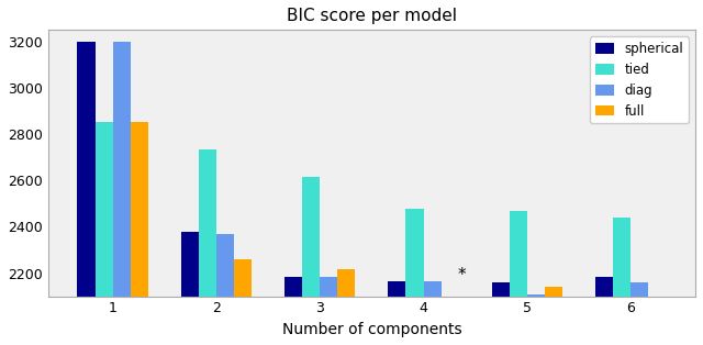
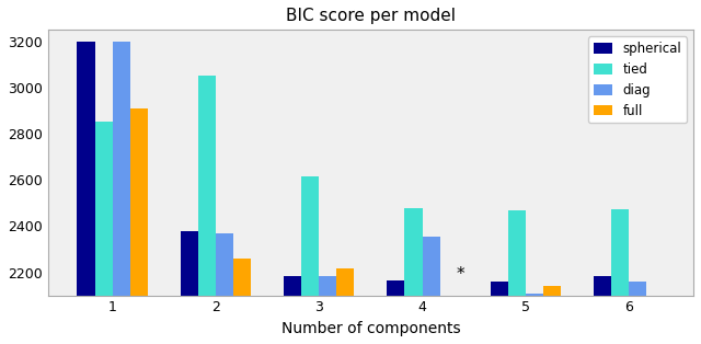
full/1: 2855 -> 2910
tied/2: 2735 -> 3050
diag/4: 2165 -> 2355
tied/6: 2440 -> 2475
